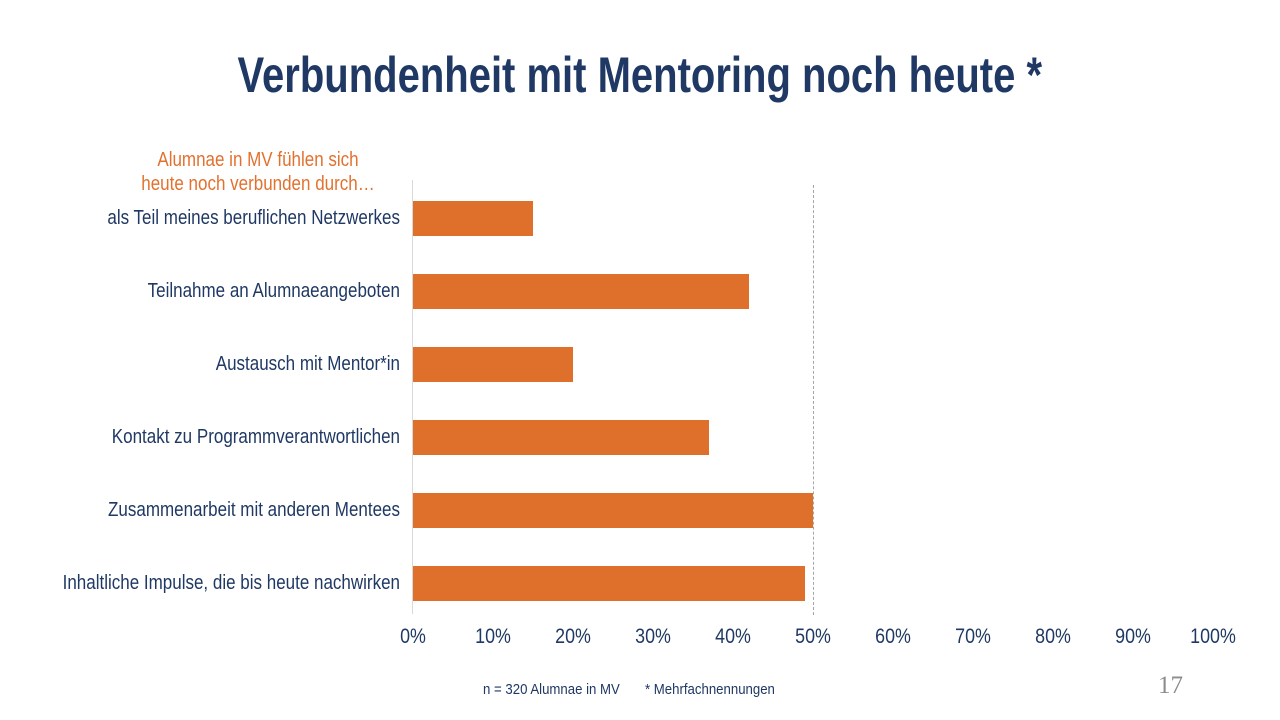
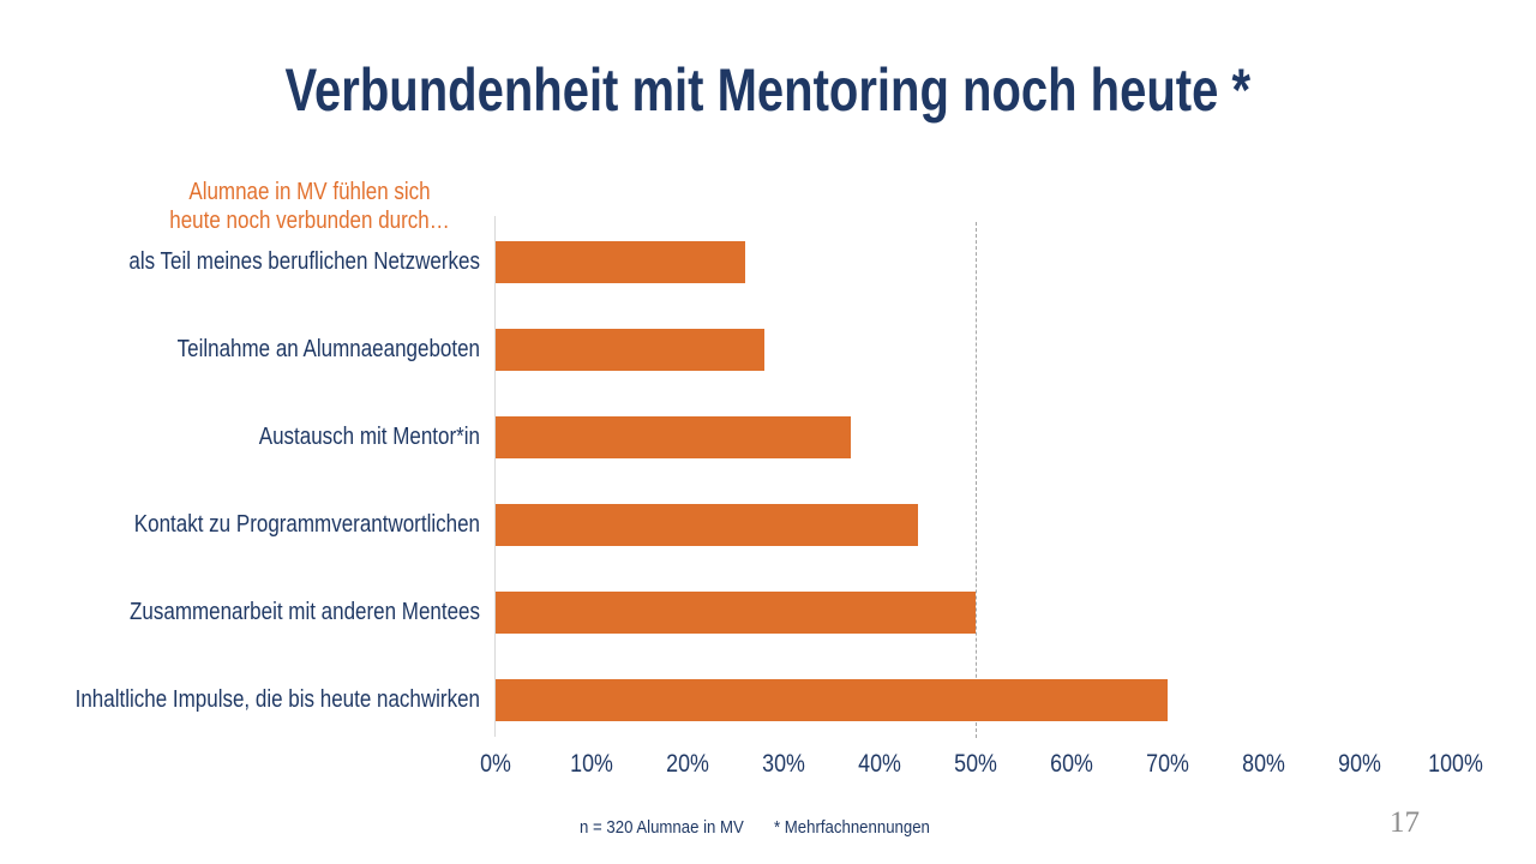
als Teil meines beruflichen Netzwerkes: 15% -> 26%
Teilnahme an Alumnaeangeboten: 42% -> 28%
Austausch mit Mentor*in: 20% -> 37%
Kontakt zu Programmverantwortlichen: 37% -> 44%
Inhaltliche Impulse, die bis heute nachwirken: 49% -> 70%
